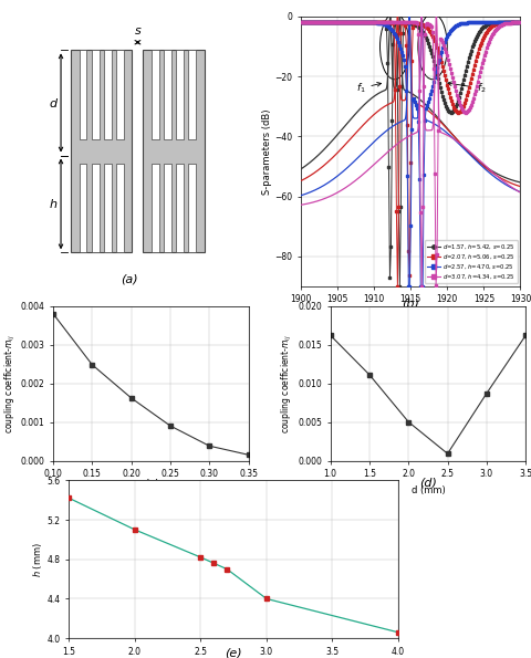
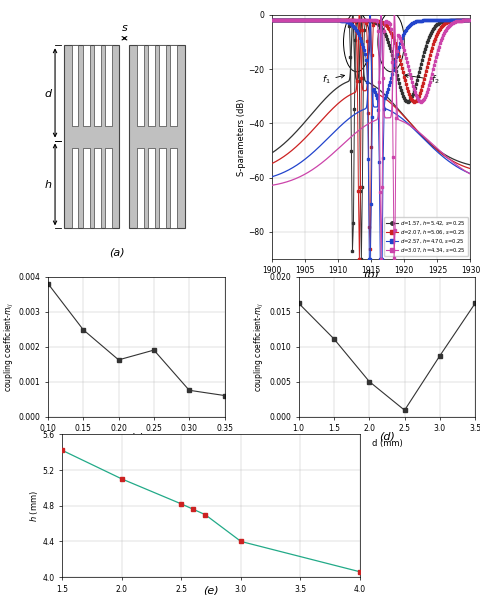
0.25: 0.00090 -> 0.00190
0.30: 0.00038 -> 0.00075
0.35: 0.00015 -> 0.00060
